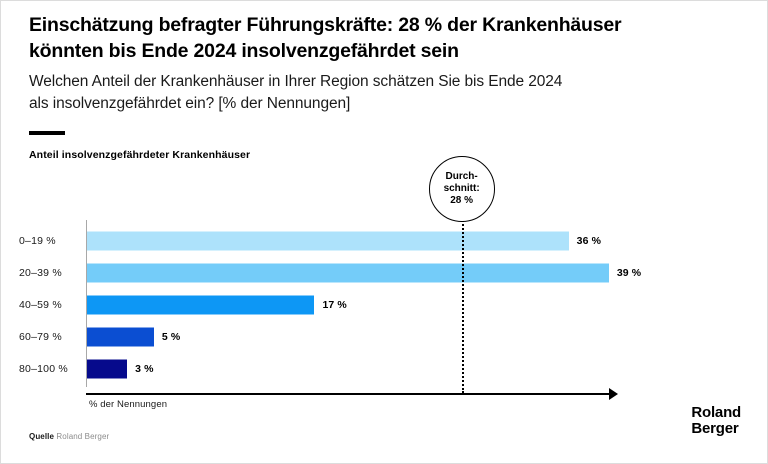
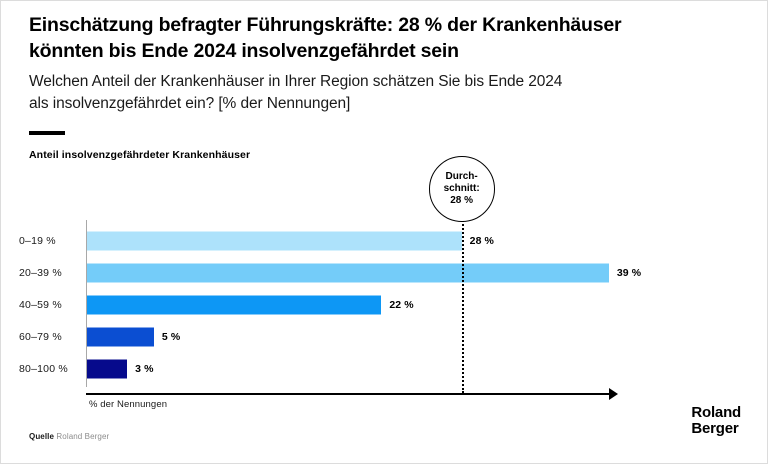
0–19 %: 36 -> 28
40–59 %: 17 -> 22
